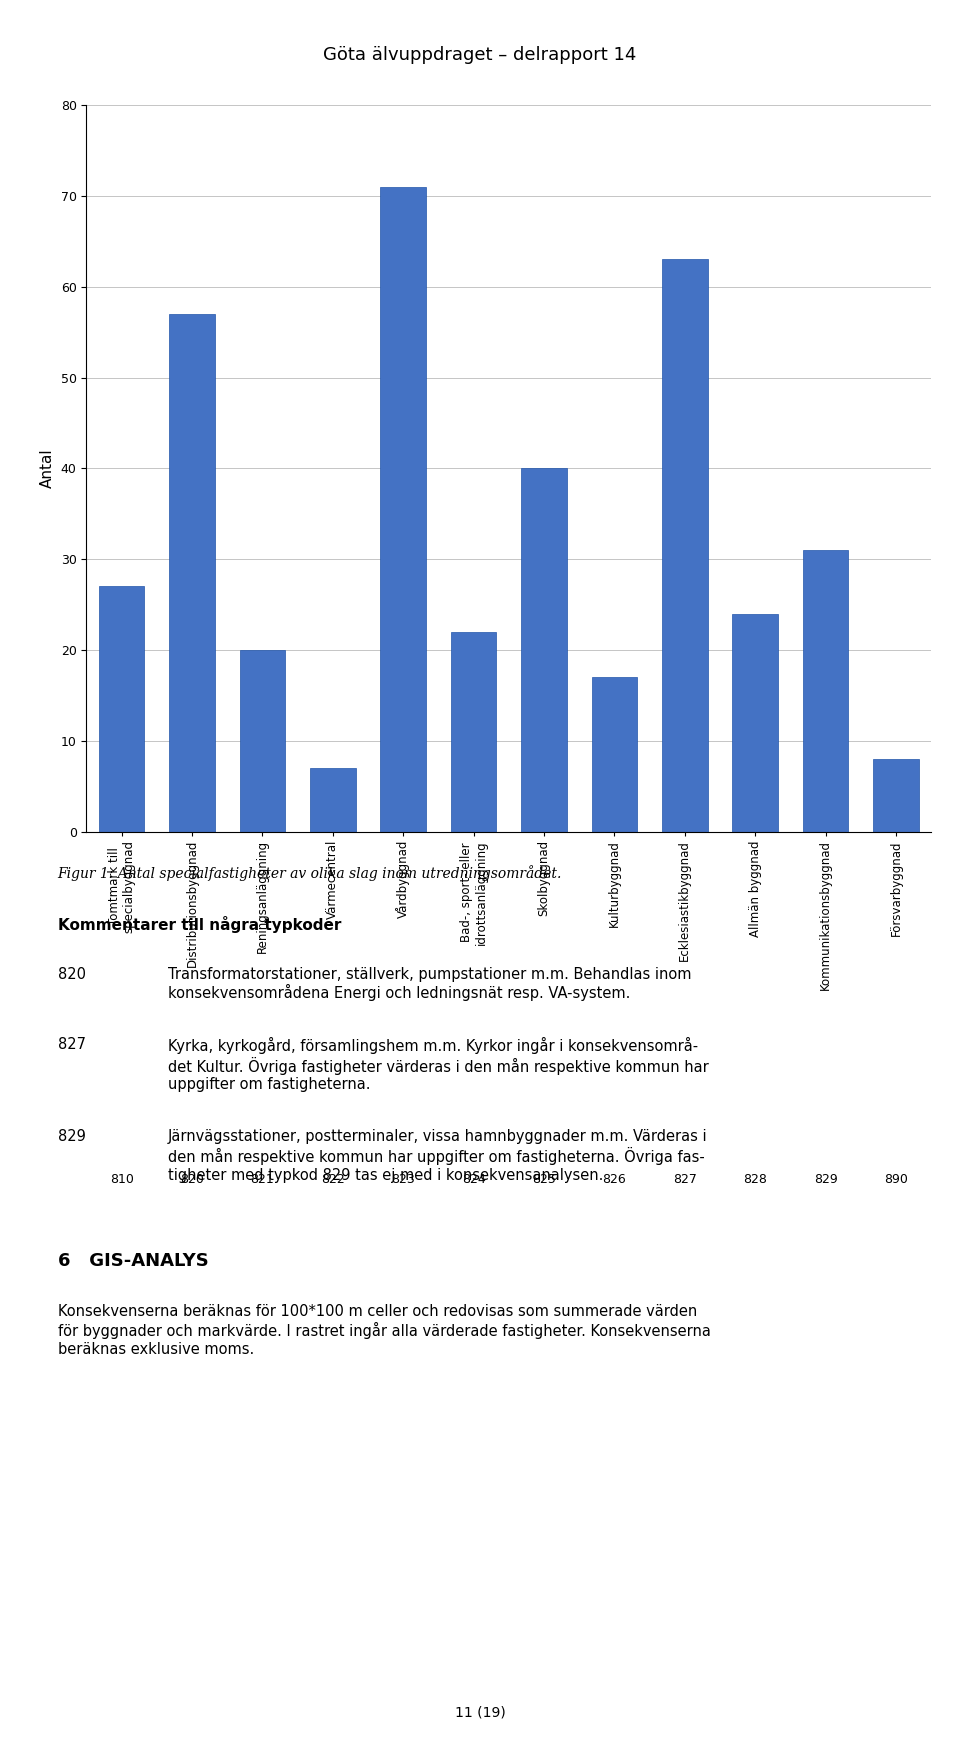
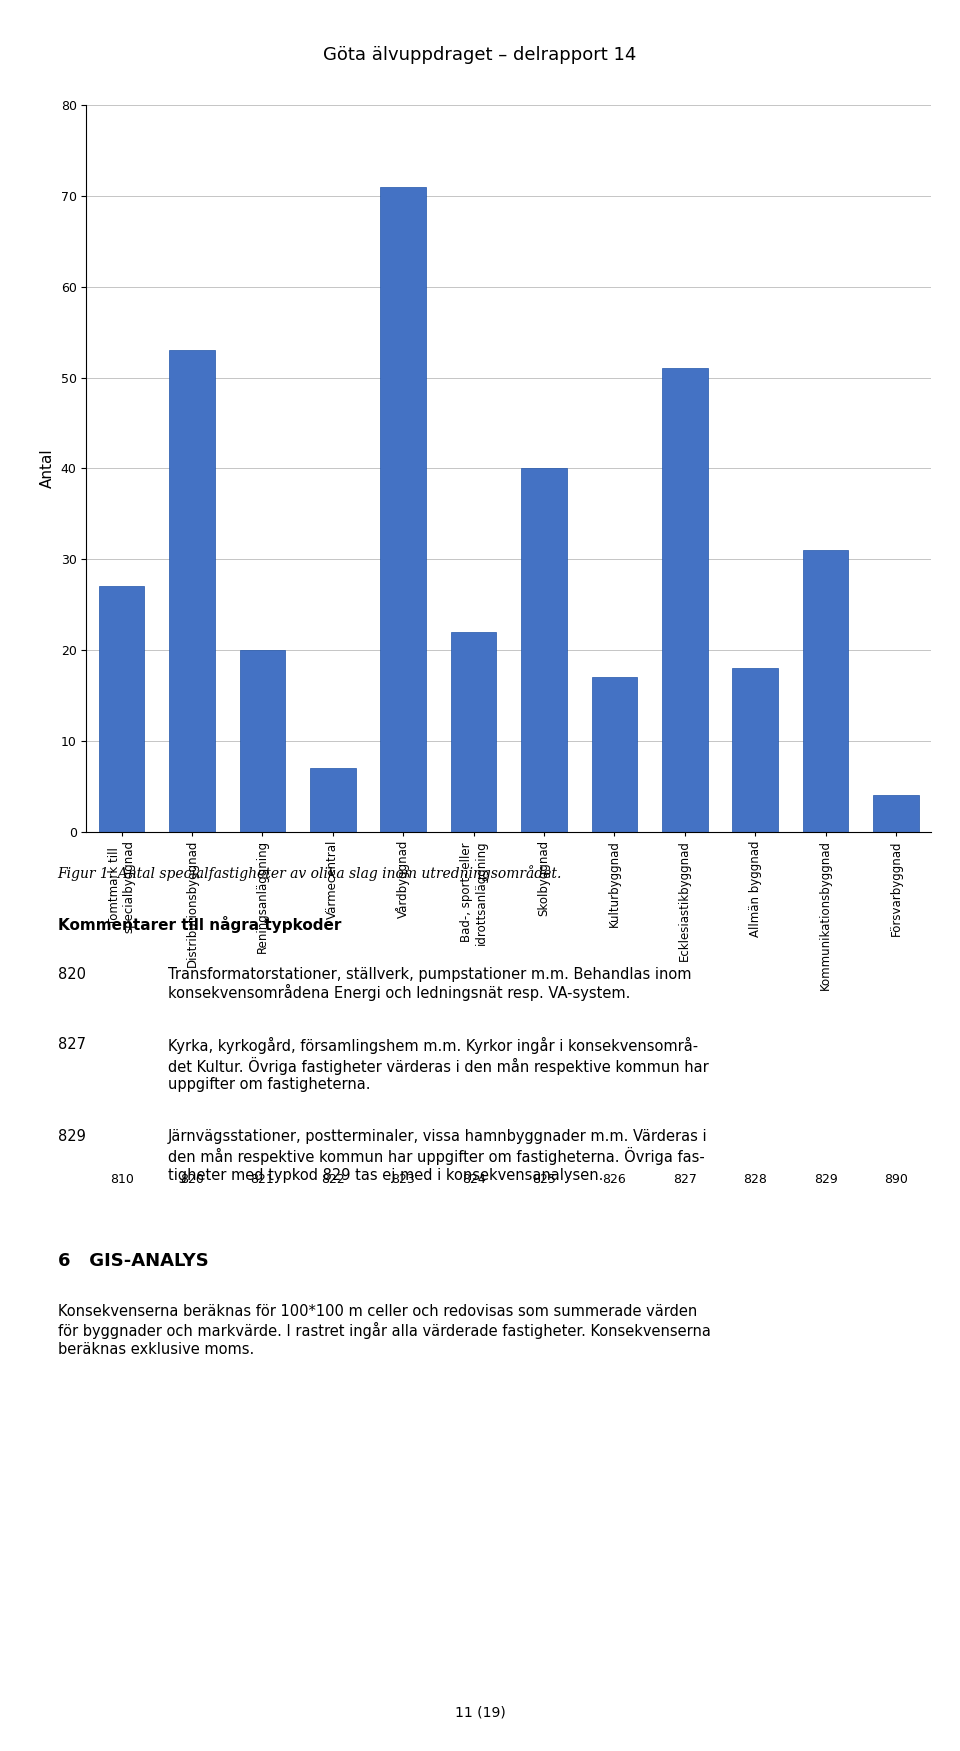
Distributionsbyggnad: 57 -> 53
Ecklesiastikbyggnad: 63 -> 51
Allmän byggnad: 24 -> 18
Försvarbyggnad: 8 -> 4
